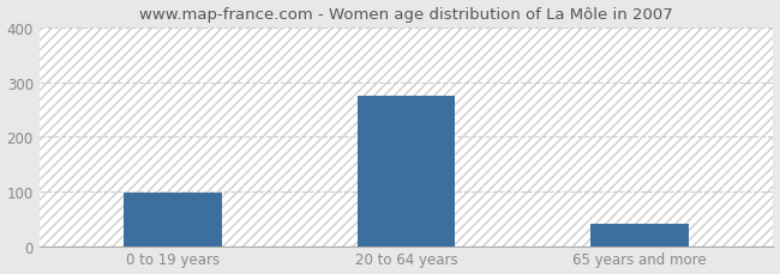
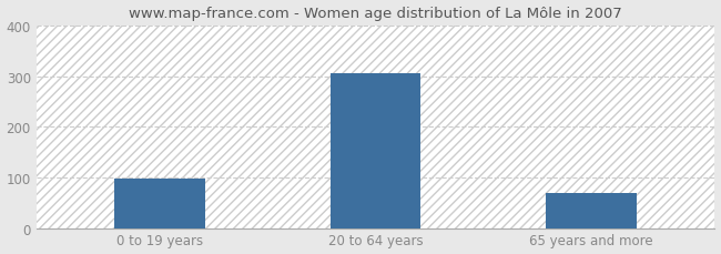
20 to 64 years: 275 -> 305
65 years and more: 40 -> 70
